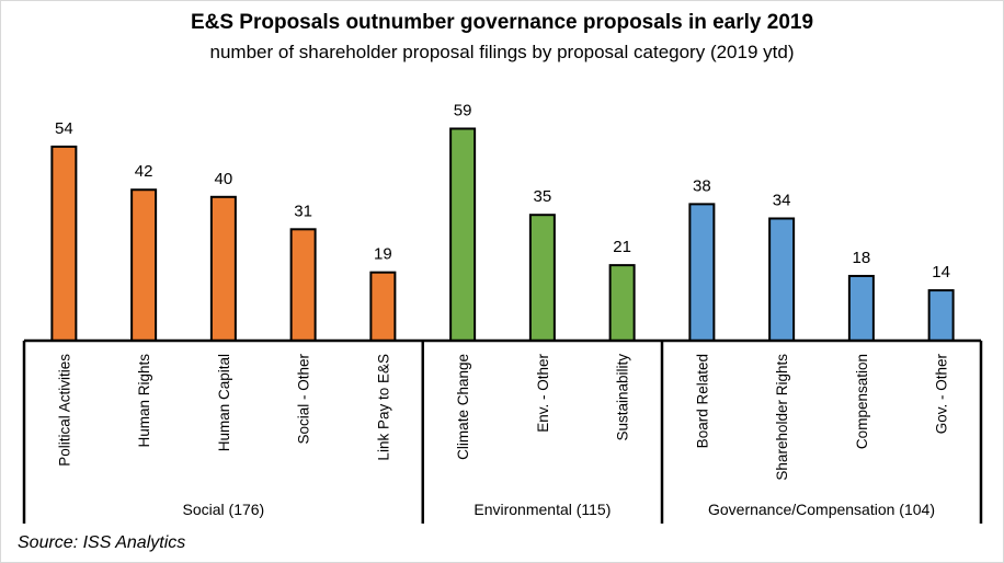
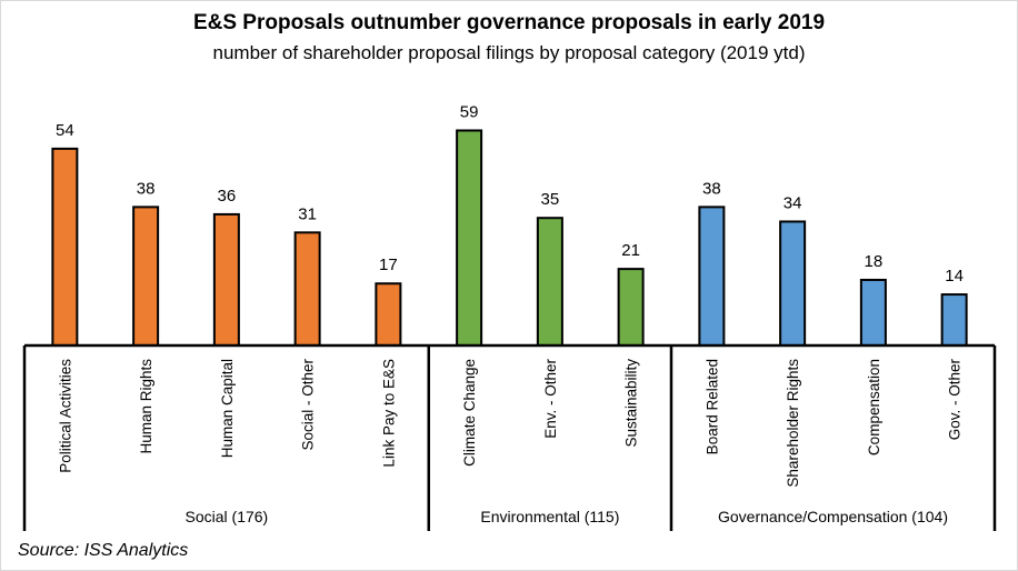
Human Rights: 42 -> 38
Human Capital: 40 -> 36
Link Pay to E&S: 19 -> 17
